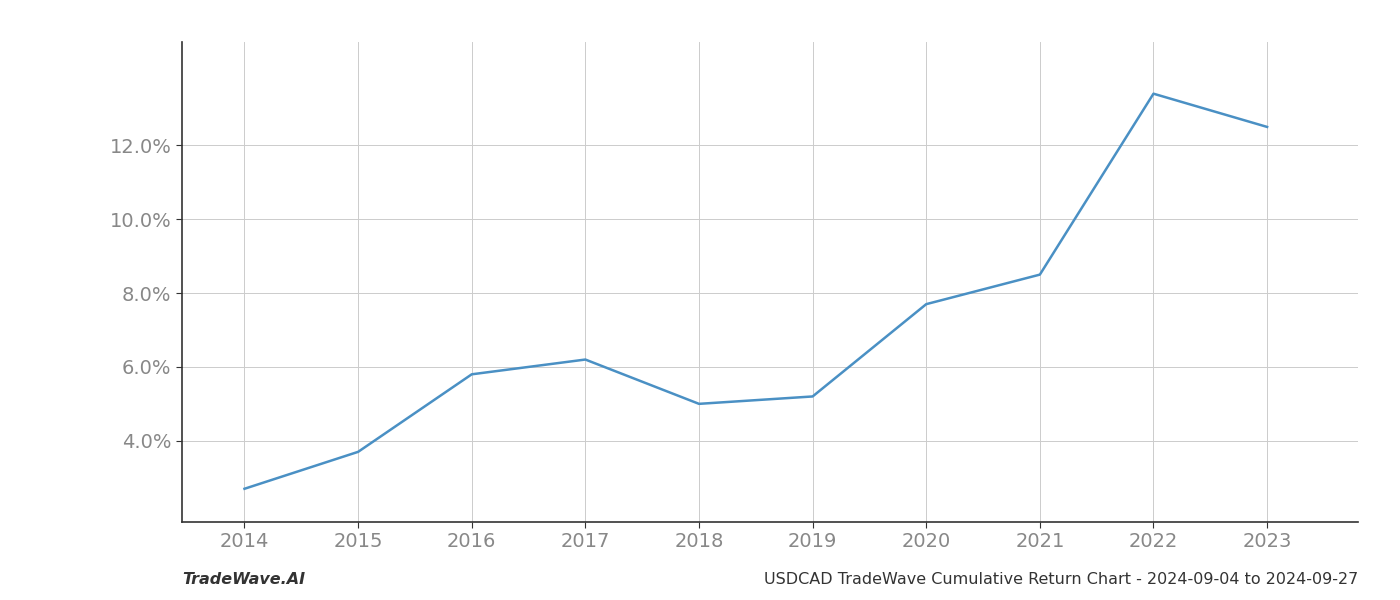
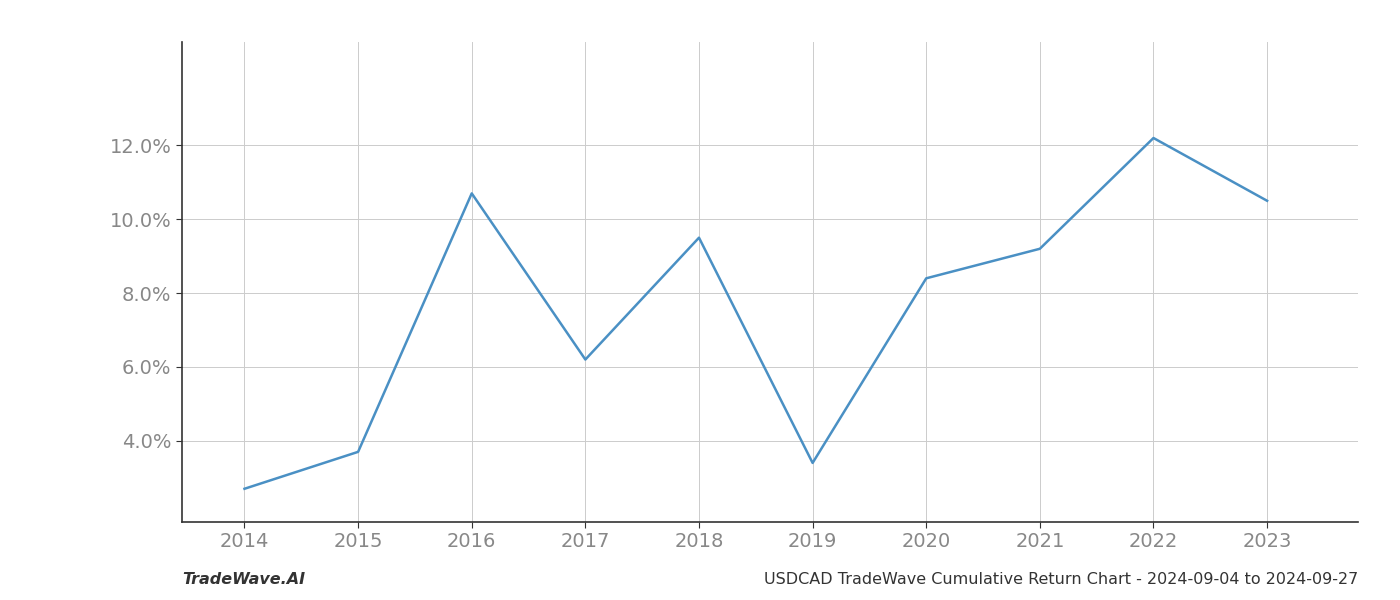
2016: 5.8% -> 10.7%
2018: 5.0% -> 9.5%
2019: 5.2% -> 3.4%
2020: 7.7% -> 8.4%
2021: 8.5% -> 9.2%
2022: 13.4% -> 12.2%
2023: 12.5% -> 10.5%
